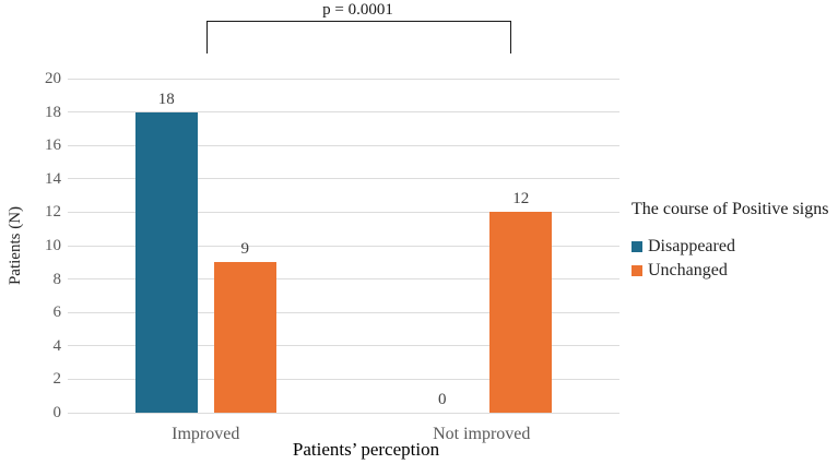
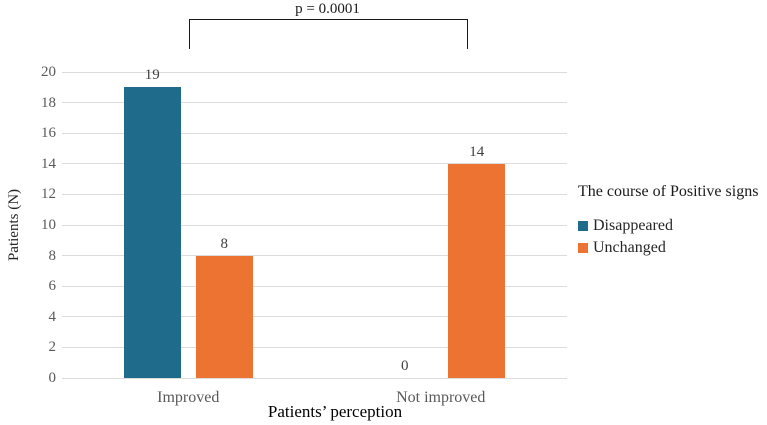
Disappeared/Improved: 18 -> 19
Unchanged/Improved: 9 -> 8
Unchanged/Not improved: 12 -> 14
